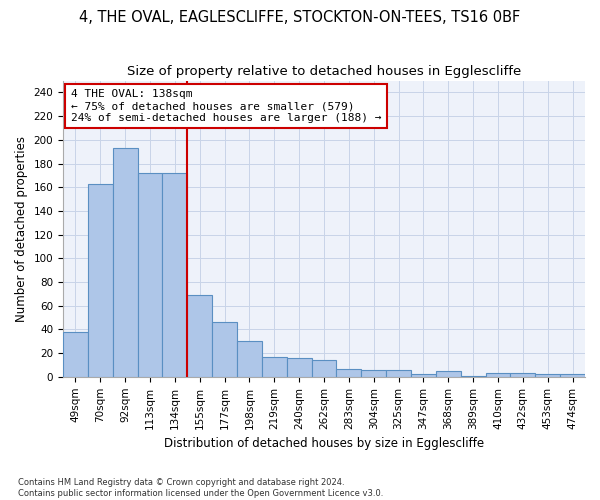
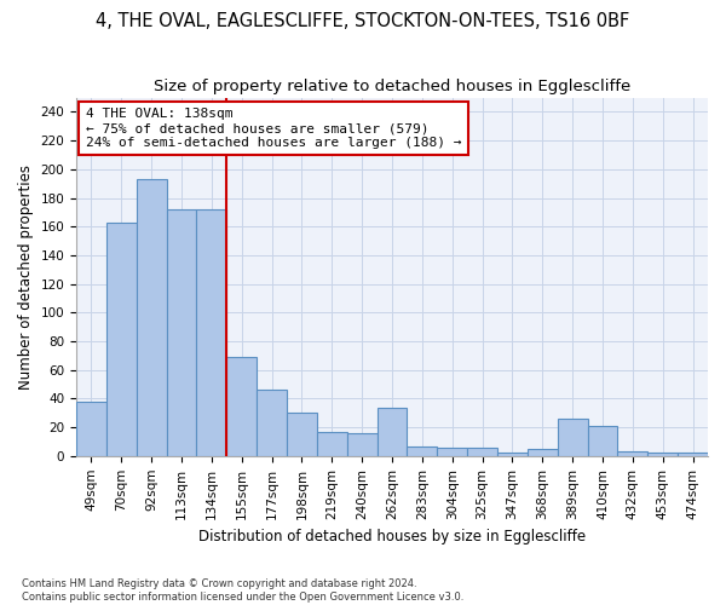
262sqm: 14 -> 34
389sqm: 1 -> 26
410sqm: 3 -> 21
